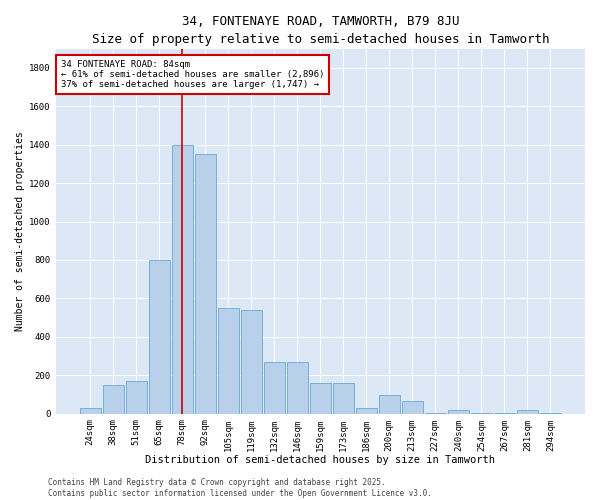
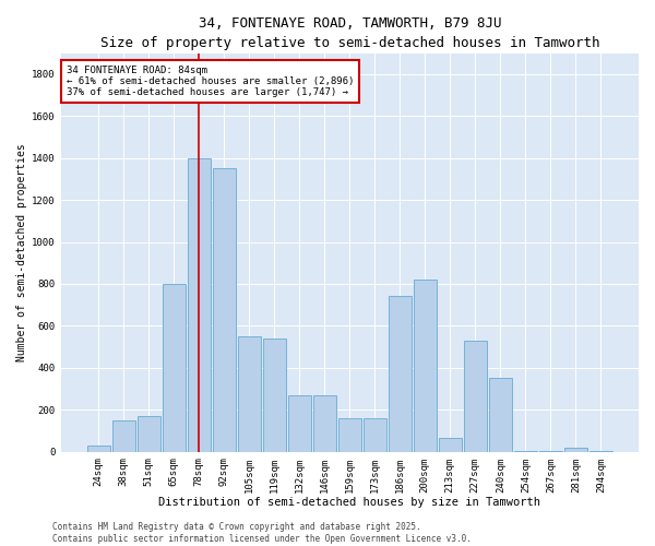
186sqm: 30 -> 740
200sqm: 100 -> 820
227sqm: 0 -> 530
240sqm: 20 -> 350
